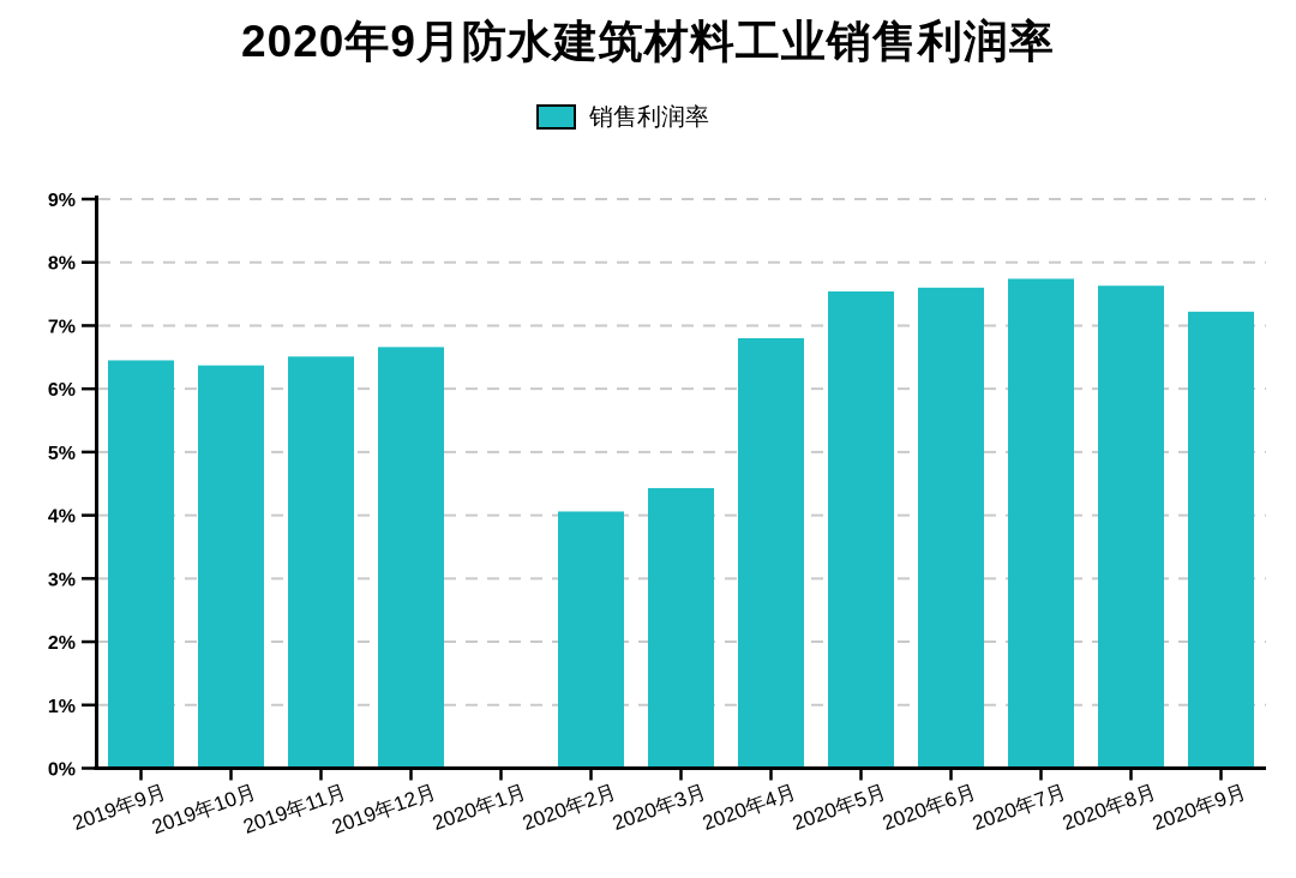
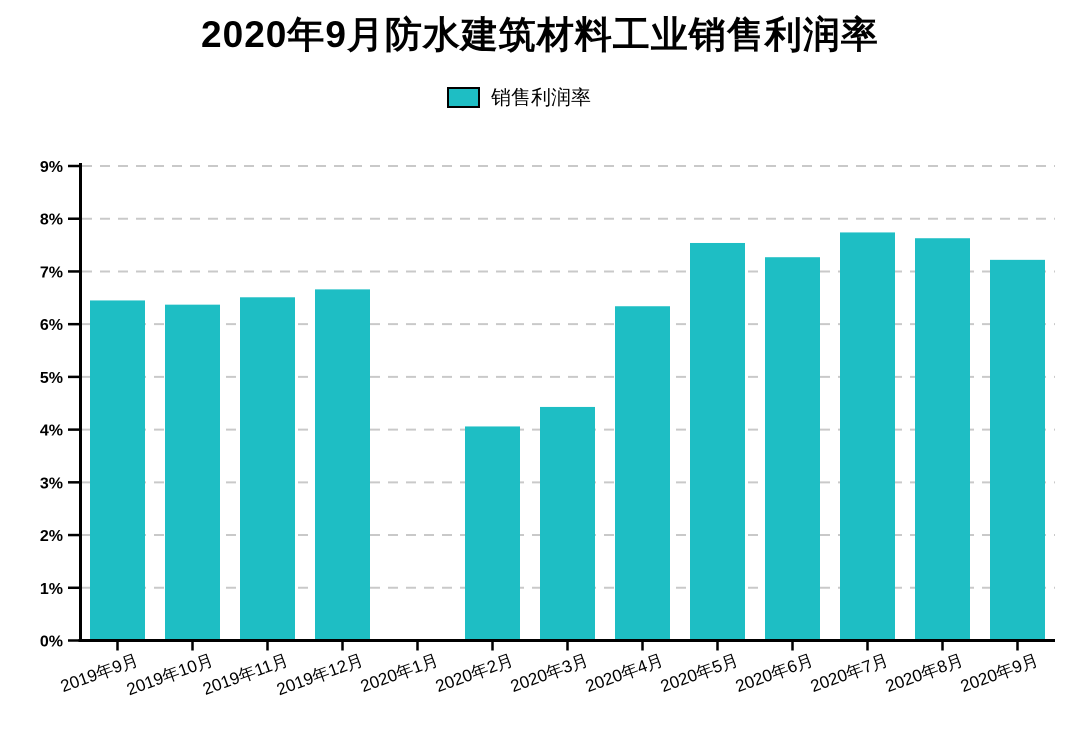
2020年4月: 6.8% -> 6.3%
2020年6月: 7.6% -> 7.3%
